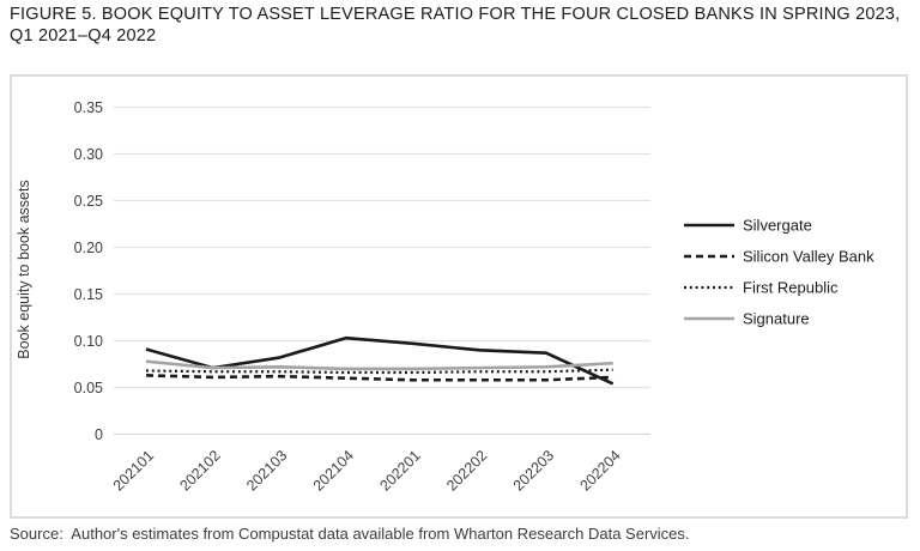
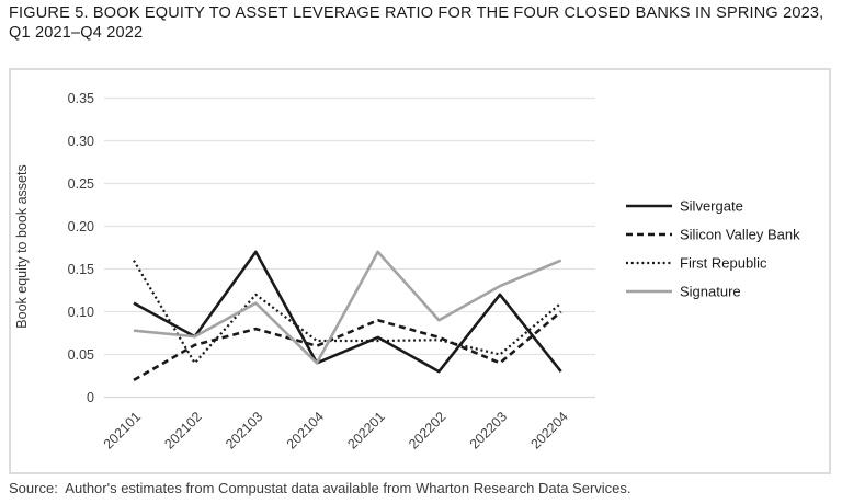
Silvergate/202101: 0.09 -> 0.11
Silicon Valley Bank/202101: 0.06 -> 0.02
First Republic/202101: 0.07 -> 0.16
First Republic/202102: 0.07 -> 0.04
Silvergate/202103: 0.08 -> 0.17
Silicon Valley Bank/202103: 0.06 -> 0.08
First Republic/202103: 0.07 -> 0.12
Signature/202103: 0.07 -> 0.11
Silvergate/202104: 0.10 -> 0.04
Signature/202104: 0.07 -> 0.04
Silvergate/202201: 0.10 -> 0.07
Silicon Valley Bank/202201: 0.06 -> 0.09
Signature/202201: 0.07 -> 0.17
Silvergate/202202: 0.09 -> 0.03
Silicon Valley Bank/202202: 0.06 -> 0.07
Signature/202202: 0.07 -> 0.09
Silvergate/202203: 0.09 -> 0.12
Silicon Valley Bank/202203: 0.06 -> 0.04
First Republic/202203: 0.07 -> 0.05
Signature/202203: 0.07 -> 0.13
Silvergate/202204: 0.05 -> 0.03
Silicon Valley Bank/202204: 0.06 -> 0.10
First Republic/202204: 0.07 -> 0.11
Signature/202204: 0.08 -> 0.16
